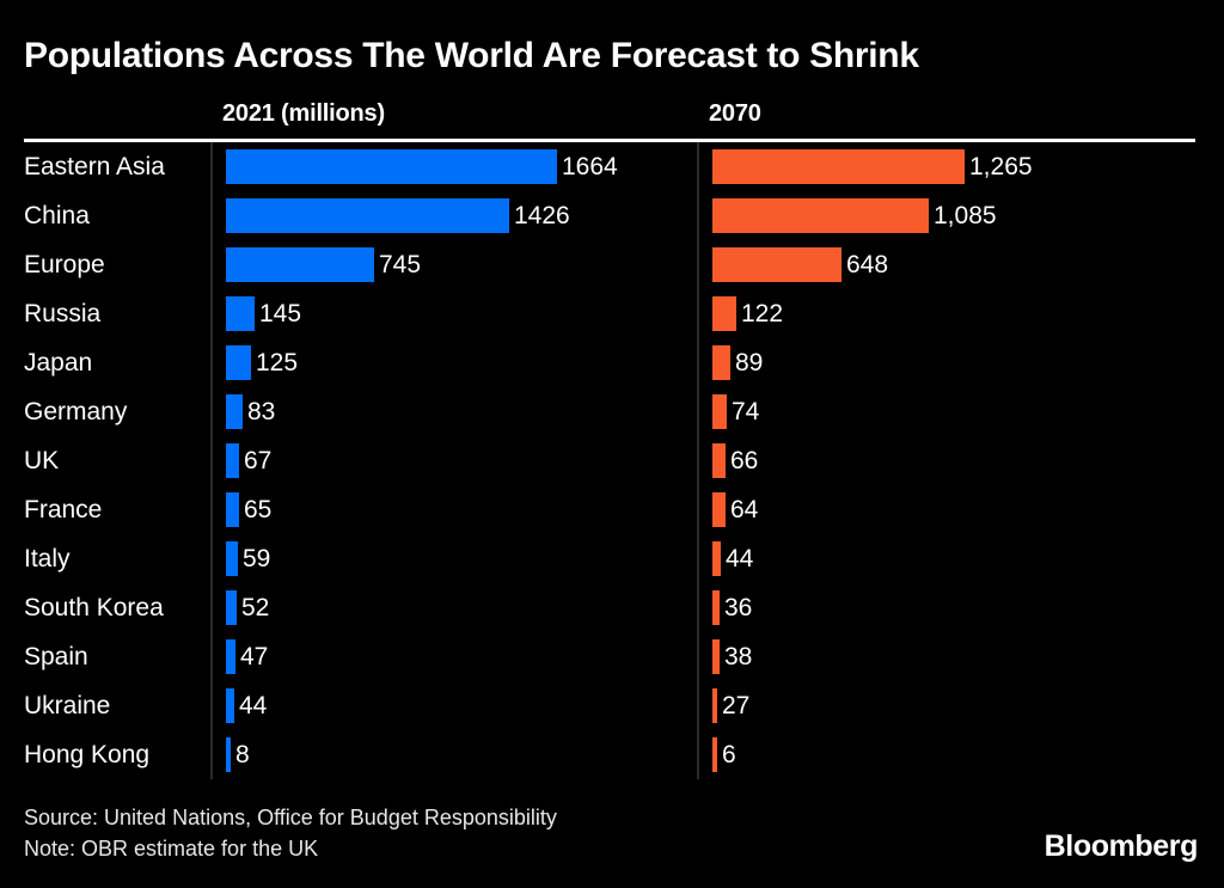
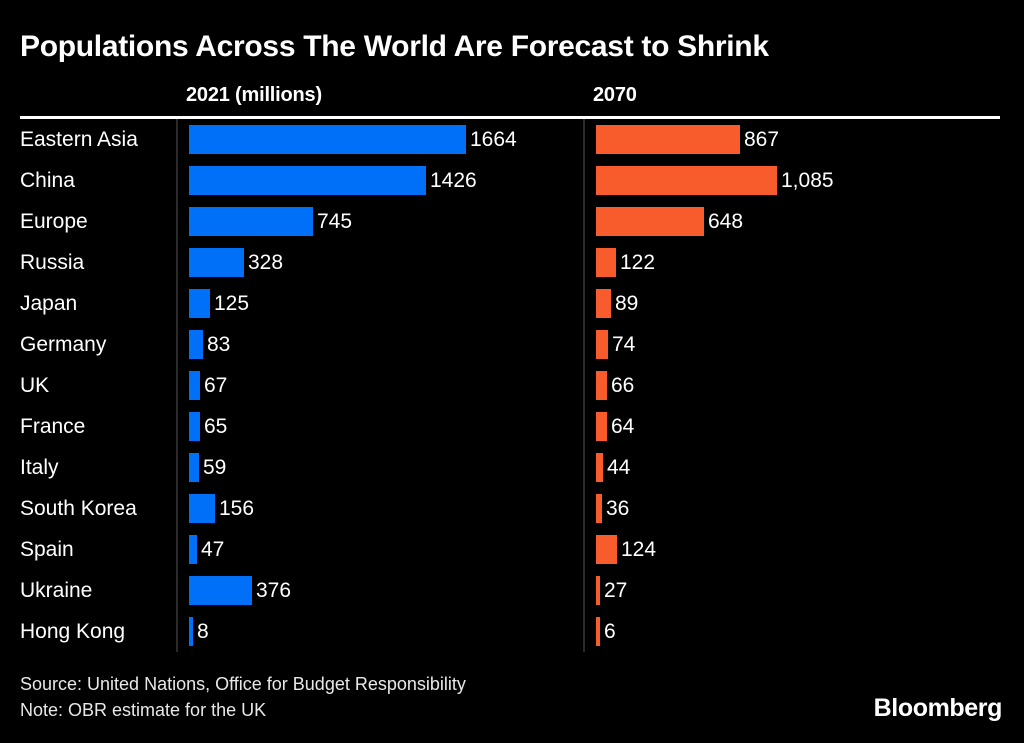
2070/Eastern Asia: 1,265 -> 867
2021 (millions)/Russia: 145 -> 328
2021 (millions)/South Korea: 52 -> 156
2070/Spain: 38 -> 124
2021 (millions)/Ukraine: 44 -> 376
